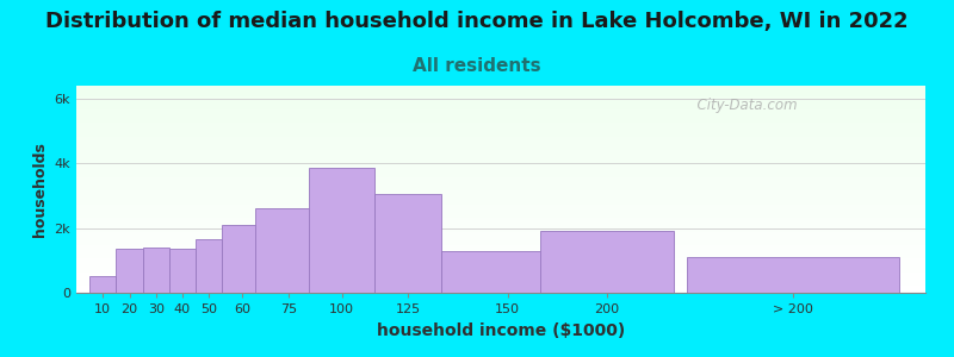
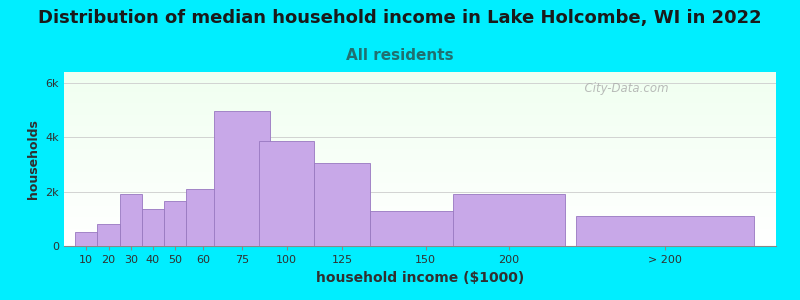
20: 1.35k -> 0.80k
30: 1.40k -> 1.90k
75: 2.60k -> 4.95k
